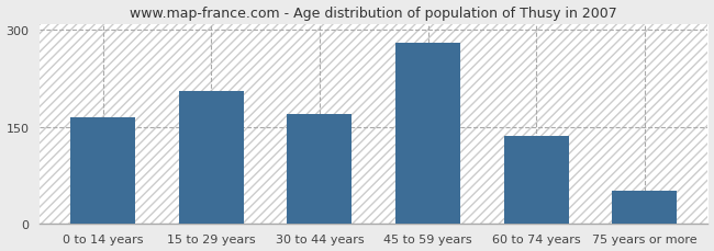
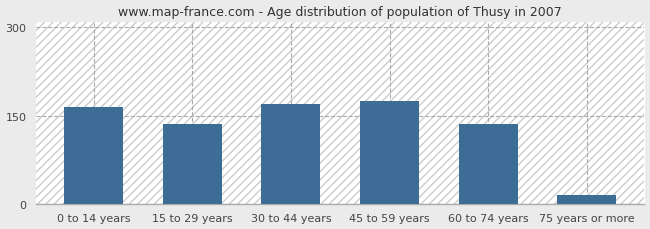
15 to 29 years: 206 -> 135
45 to 59 years: 280 -> 175
75 years or more: 50 -> 15
